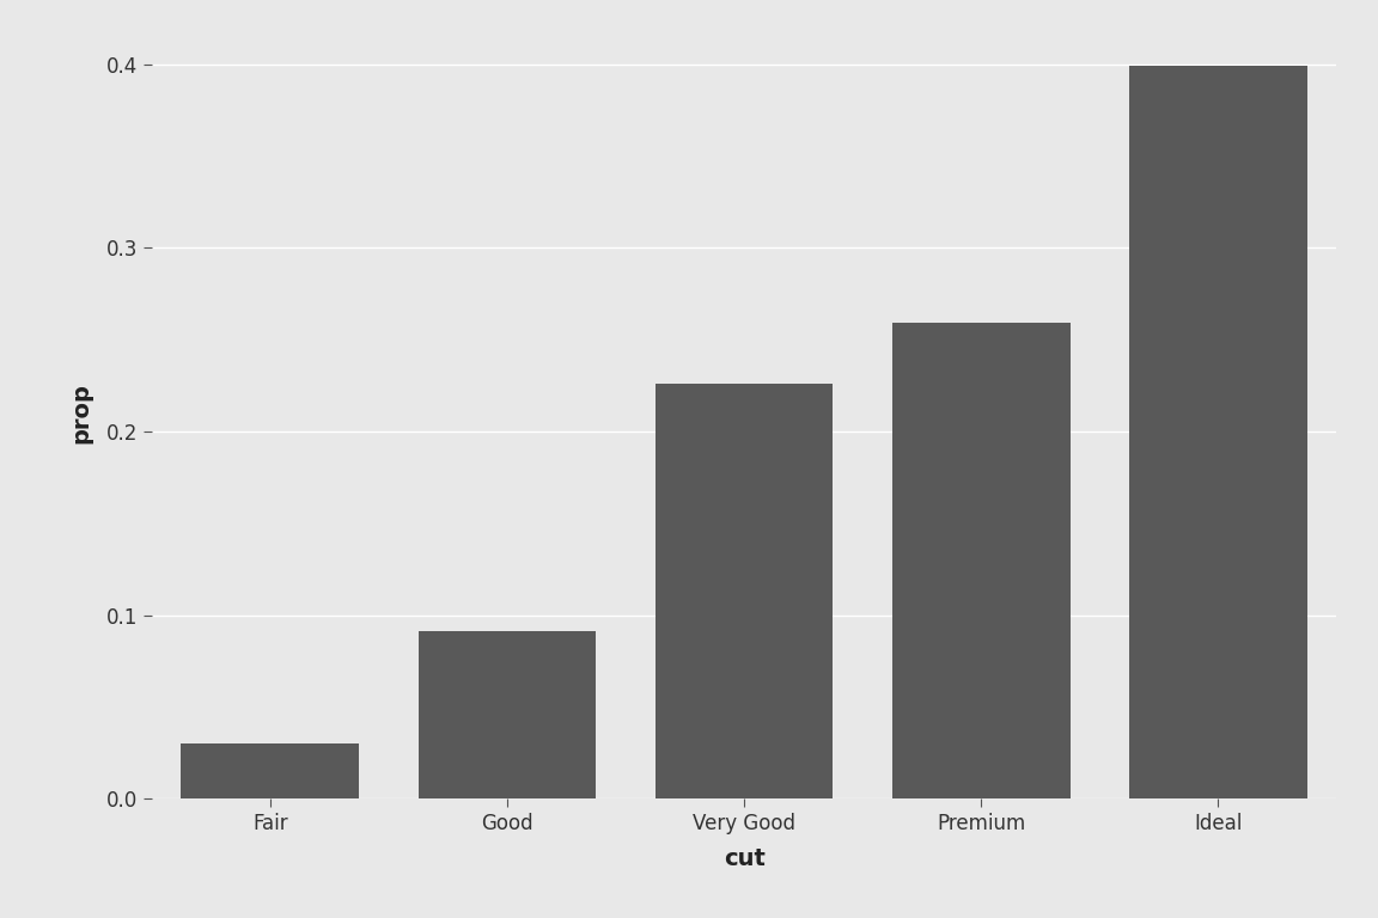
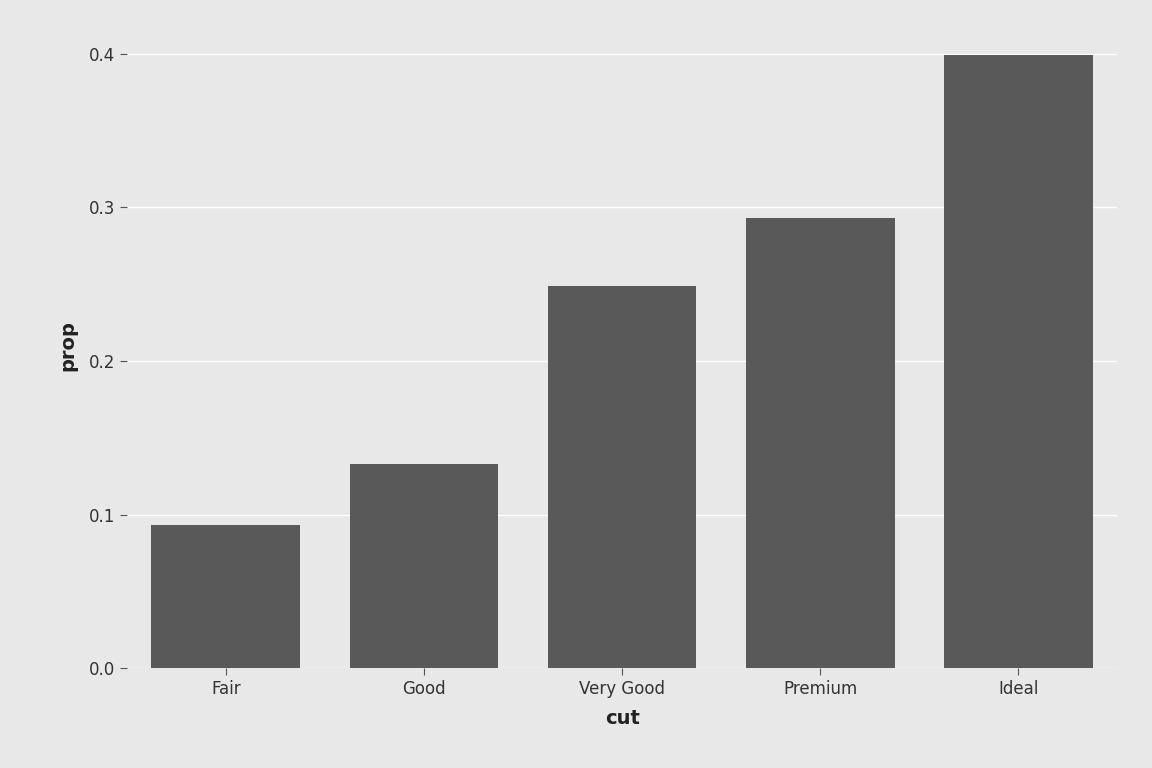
Fair: 0.030 -> 0.093
Good: 0.091 -> 0.133
Very Good: 0.226 -> 0.249
Premium: 0.259 -> 0.293
